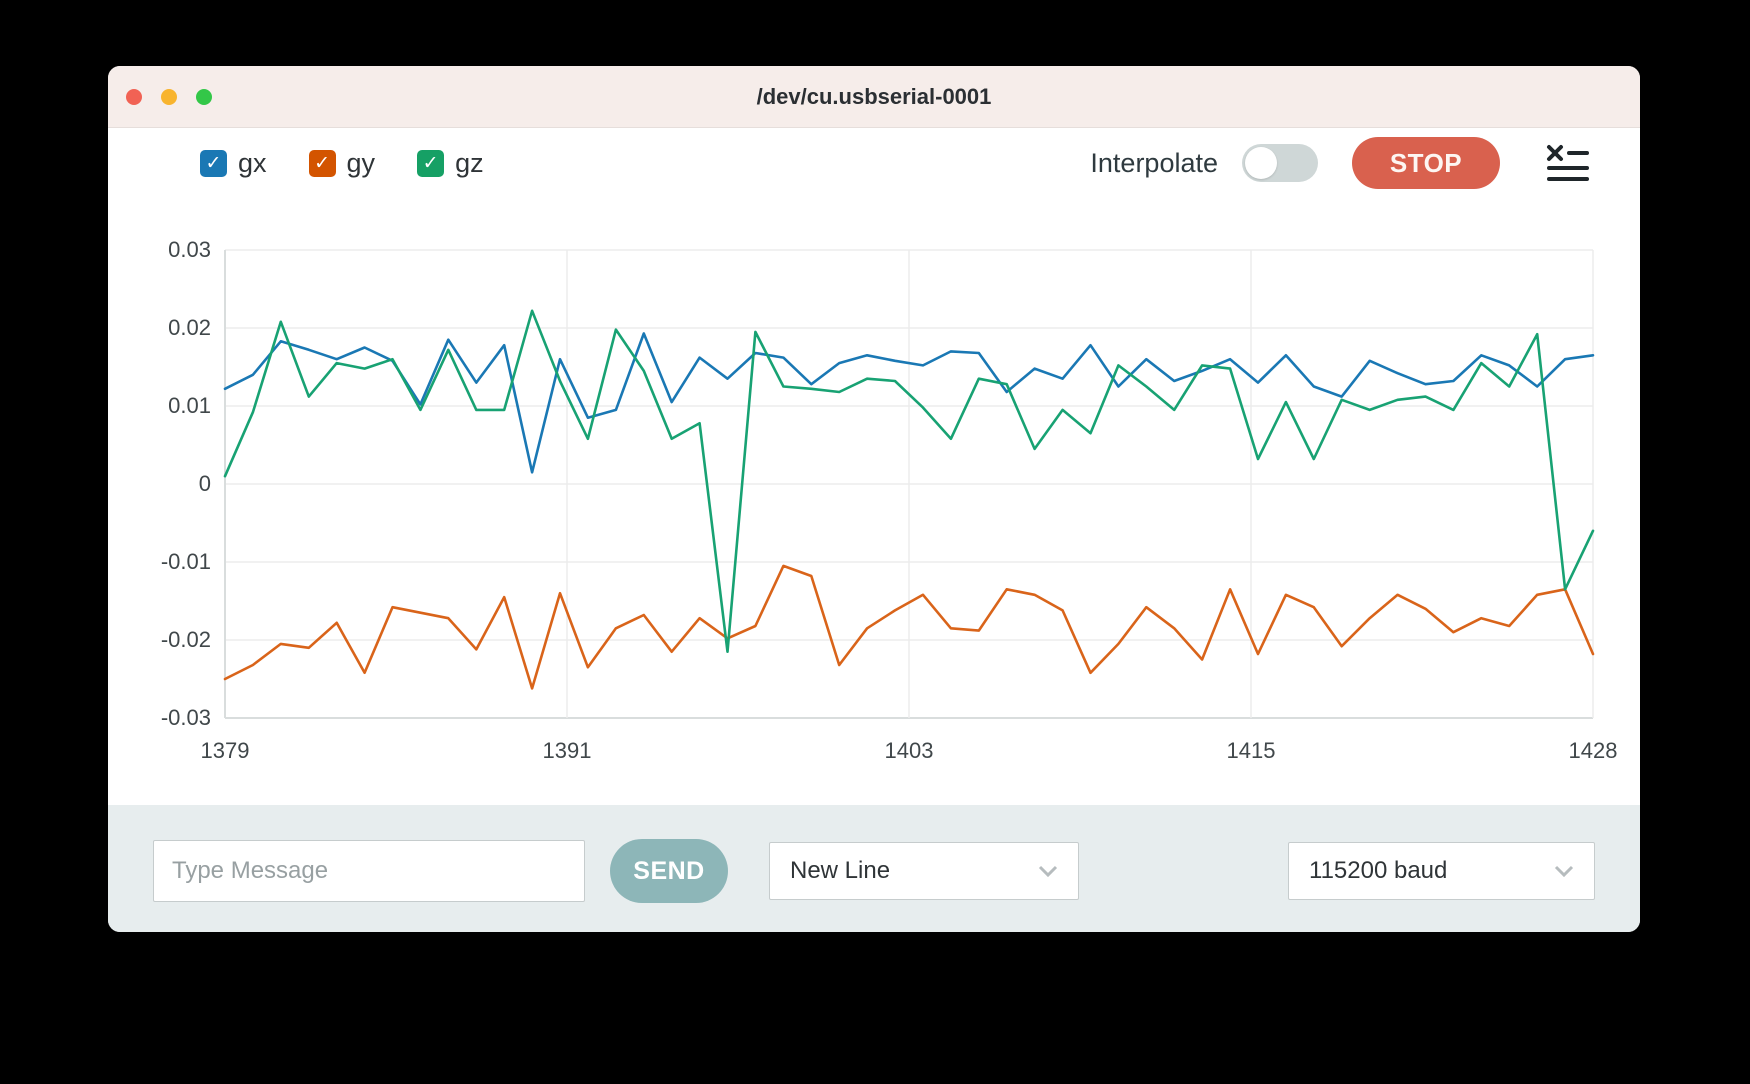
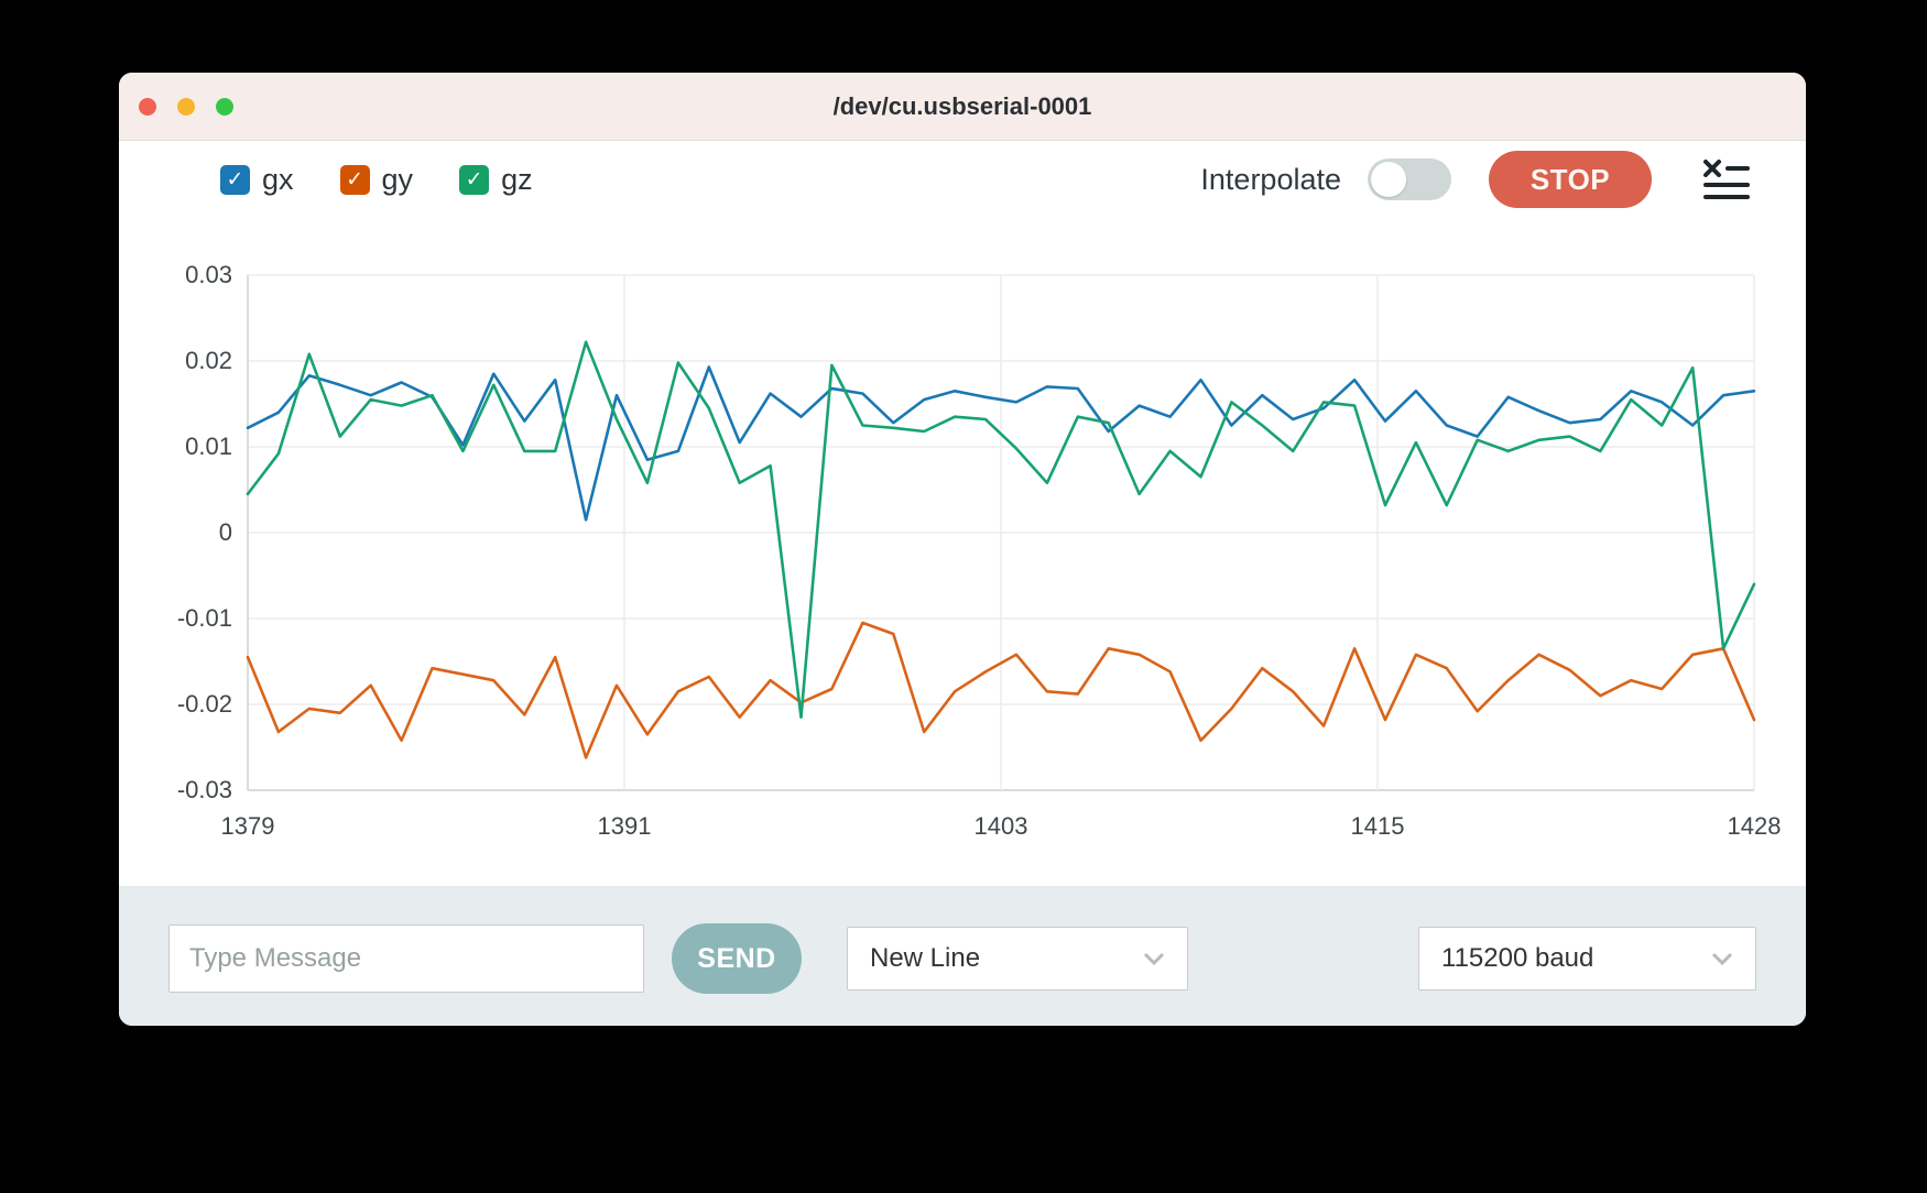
gy/1379: -0.025 -> -0.015
gz/1379: 0.001 -> 0.004
gy/1391: -0.014 -> -0.018
gx/1415: 0.016 -> 0.018
